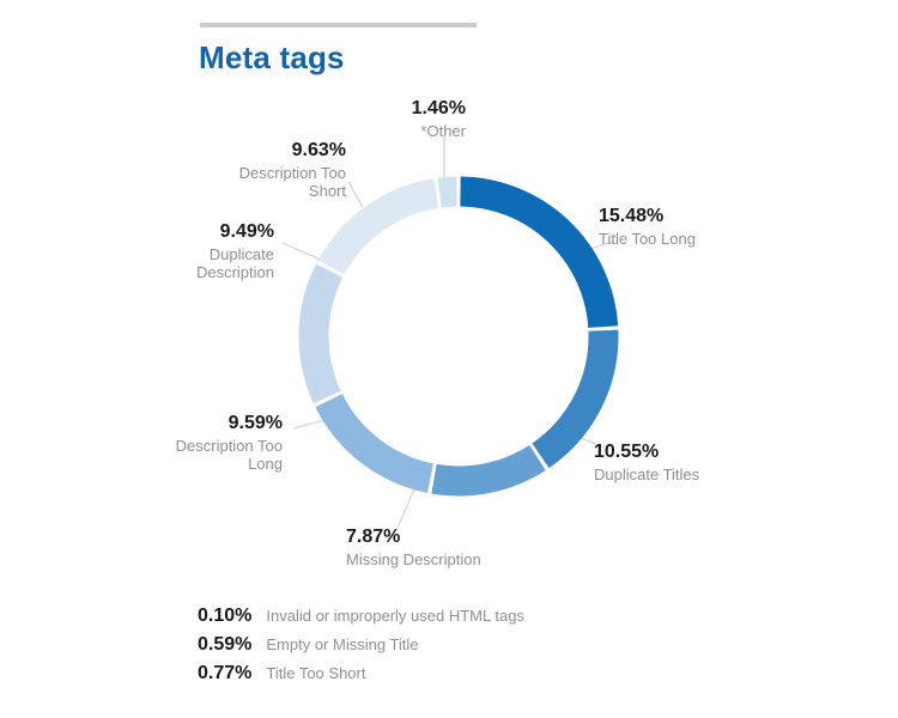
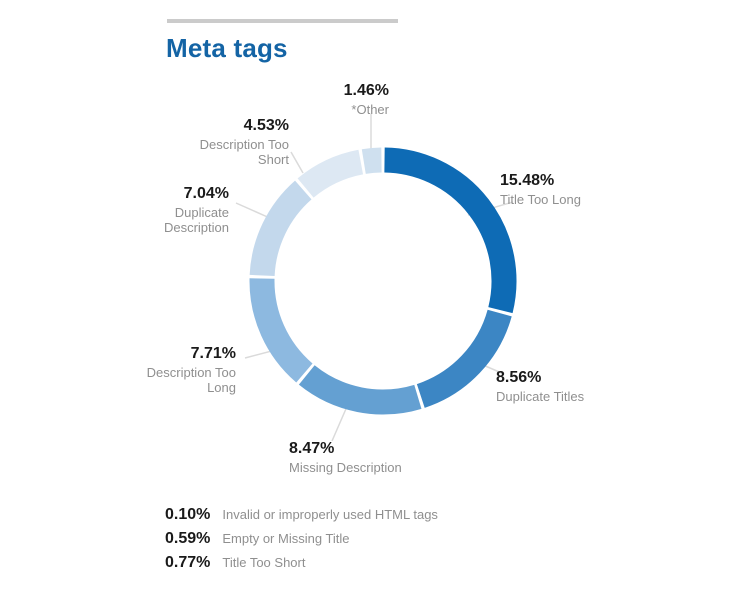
Duplicate Titles: 10.55% -> 8.56%
Missing Description: 7.87% -> 8.47%
Description Too Long: 9.59% -> 7.71%
Duplicate Description: 9.49% -> 7.04%
Description Too Short: 9.63% -> 4.53%
